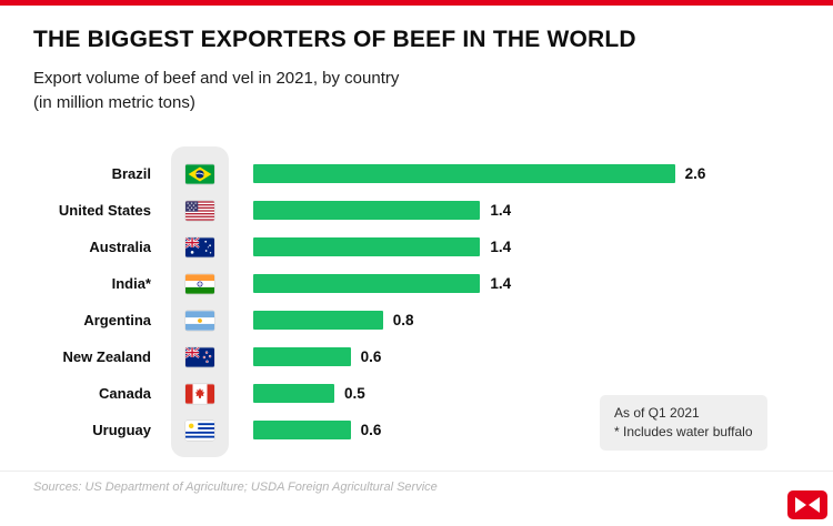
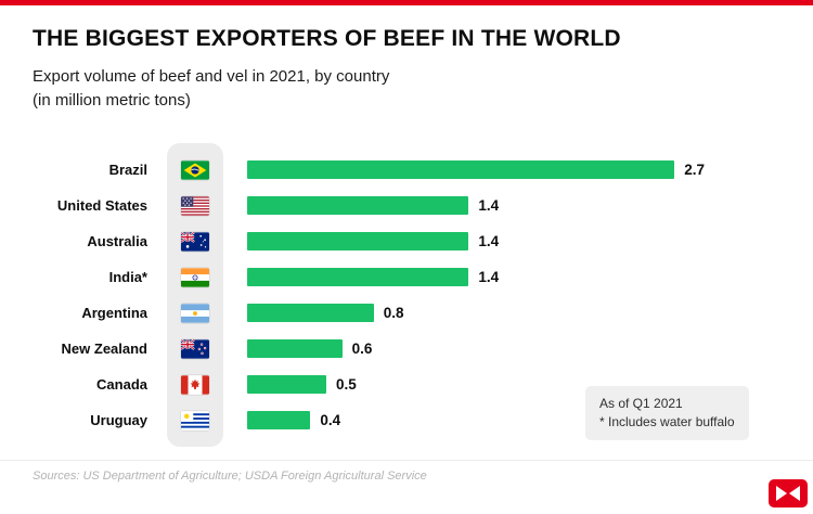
Brazil: 2.6 -> 2.7
Uruguay: 0.6 -> 0.4
